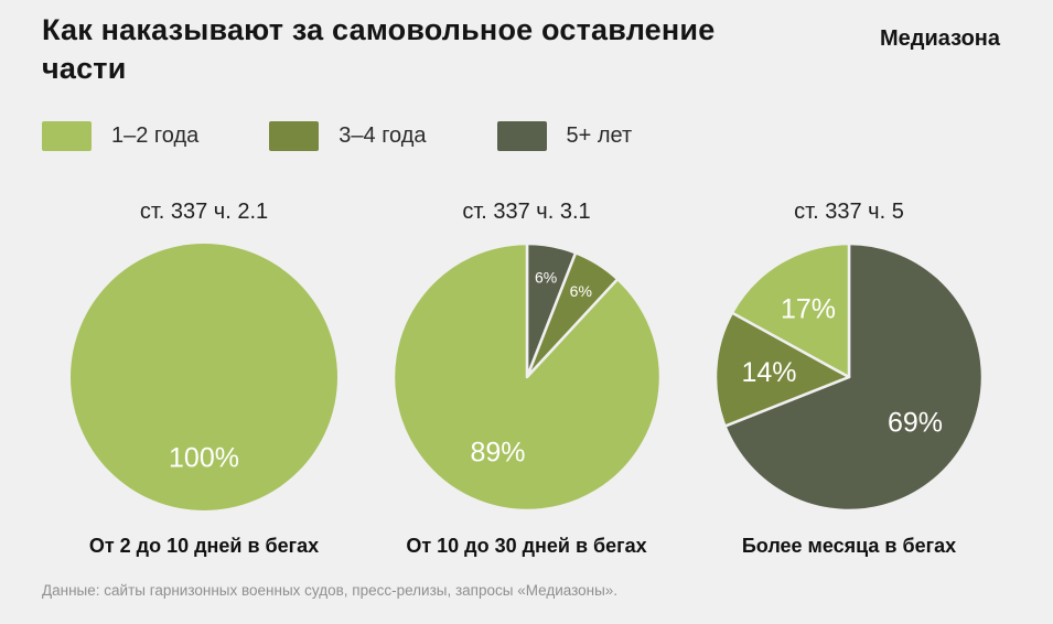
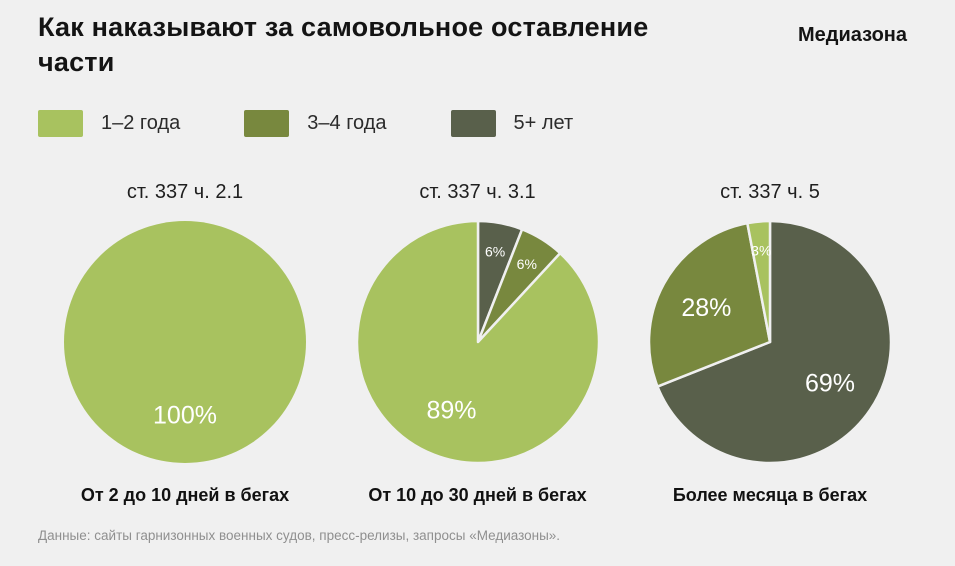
ст. 337 ч. 5/3–4 года: 14% -> 28%
ст. 337 ч. 5/1–2 года: 17% -> 3%
